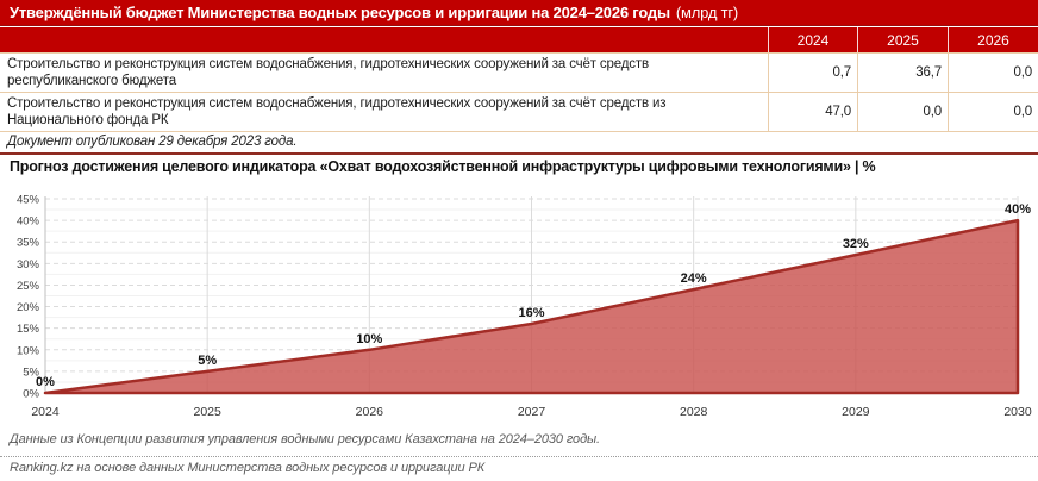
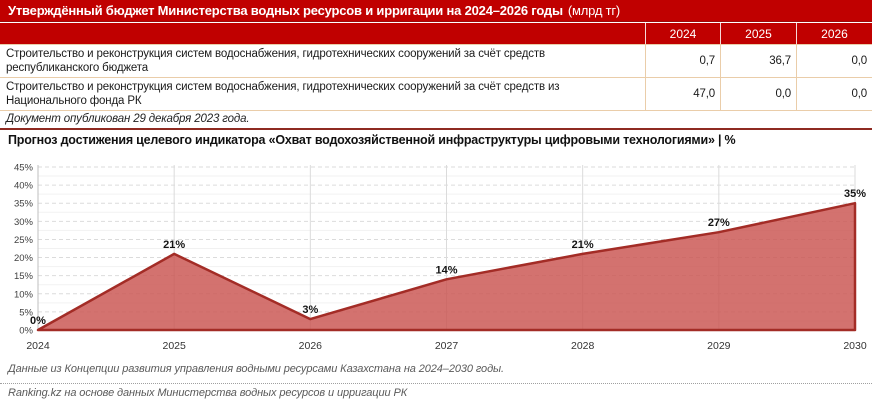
2025: 5% -> 21%
2026: 10% -> 3%
2027: 16% -> 14%
2028: 24% -> 21%
2029: 32% -> 27%
2030: 40% -> 35%
